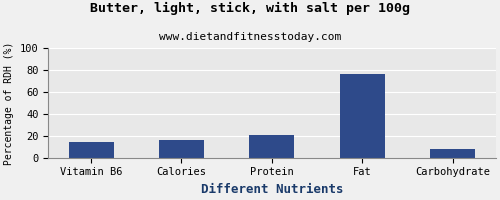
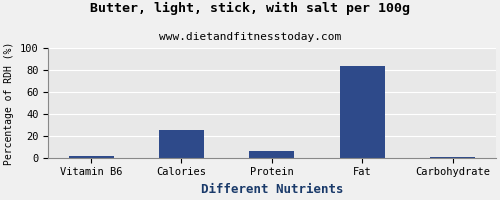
Vitamin B6: 14 -> 1
Calories: 16 -> 25
Protein: 21 -> 6
Fat: 76 -> 84
Carbohydrate: 8 -> 0
